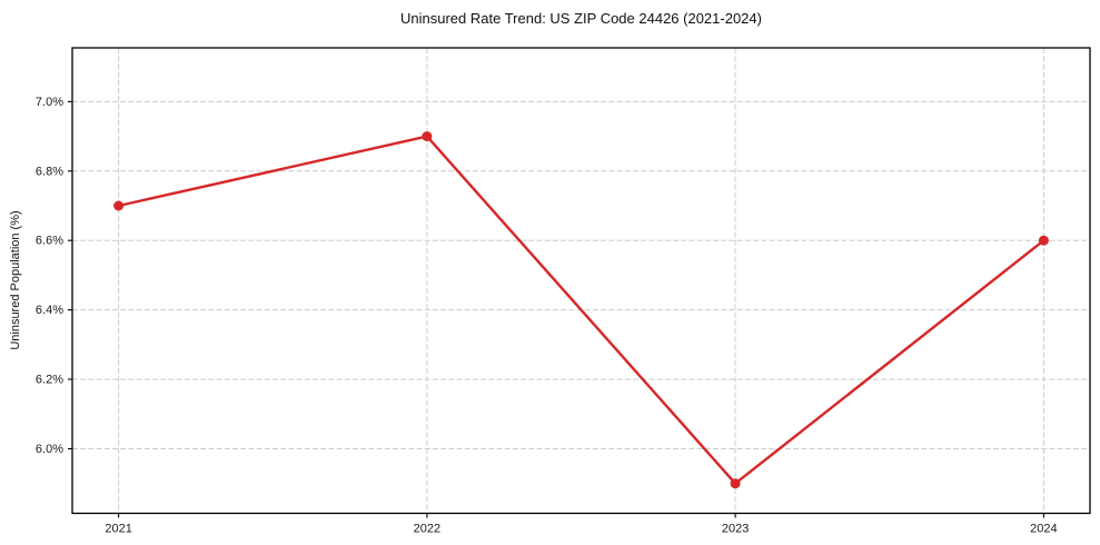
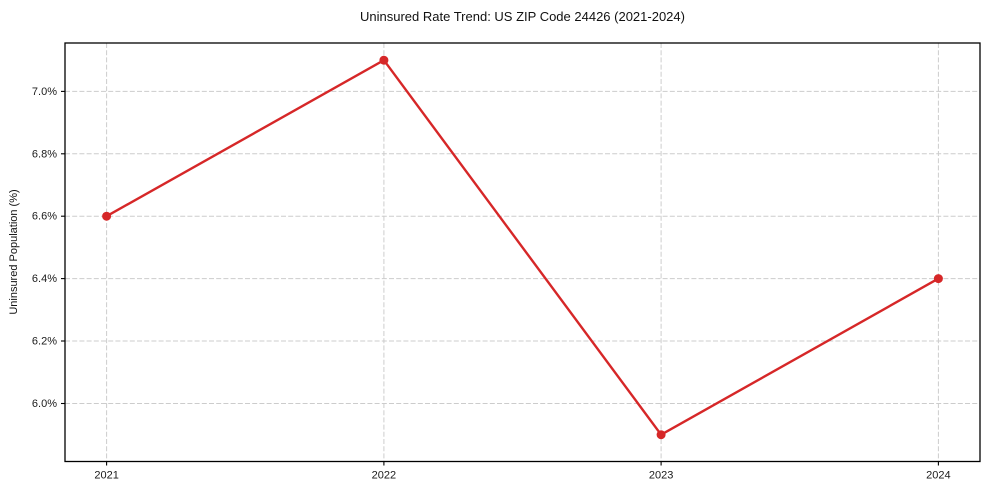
2021: 6.7% -> 6.6%
2022: 6.9% -> 7.1%
2024: 6.6% -> 6.4%
